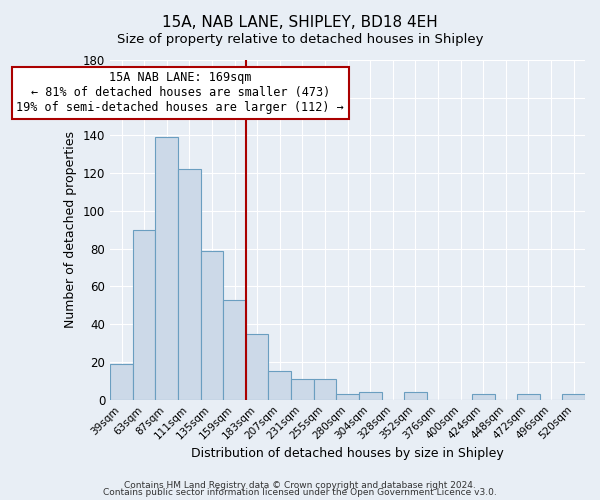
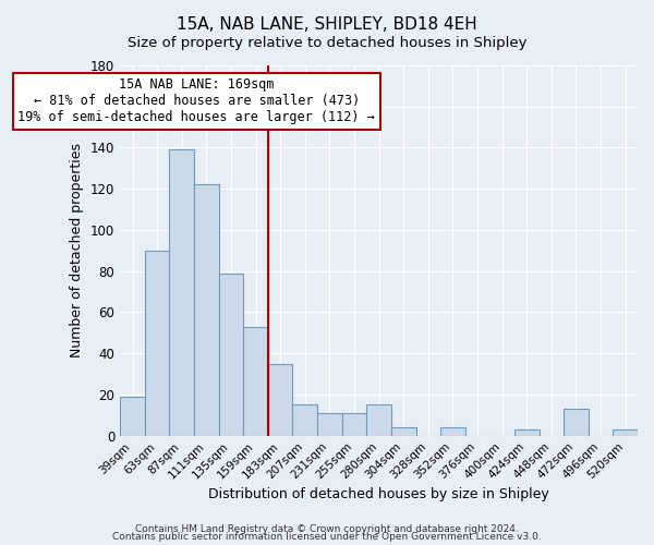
280sqm: 3 -> 15
472sqm: 3 -> 13
